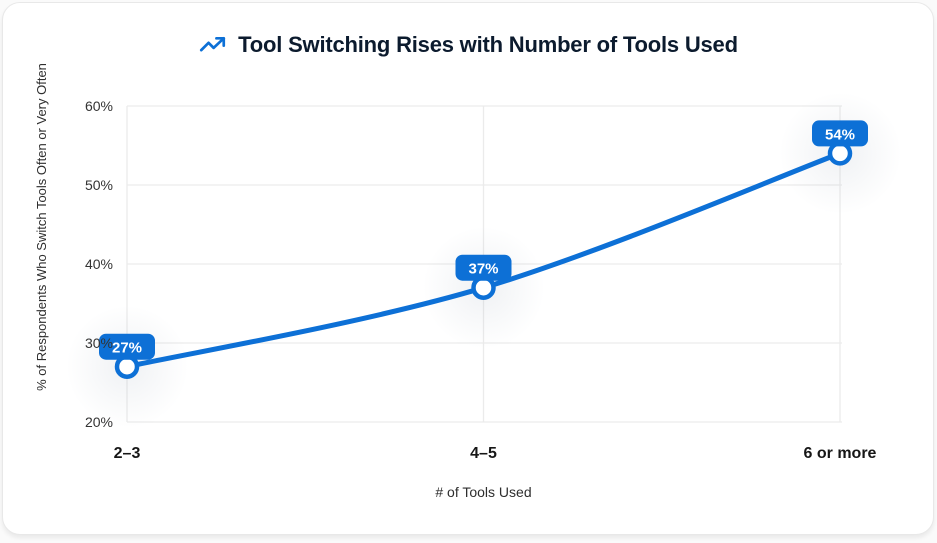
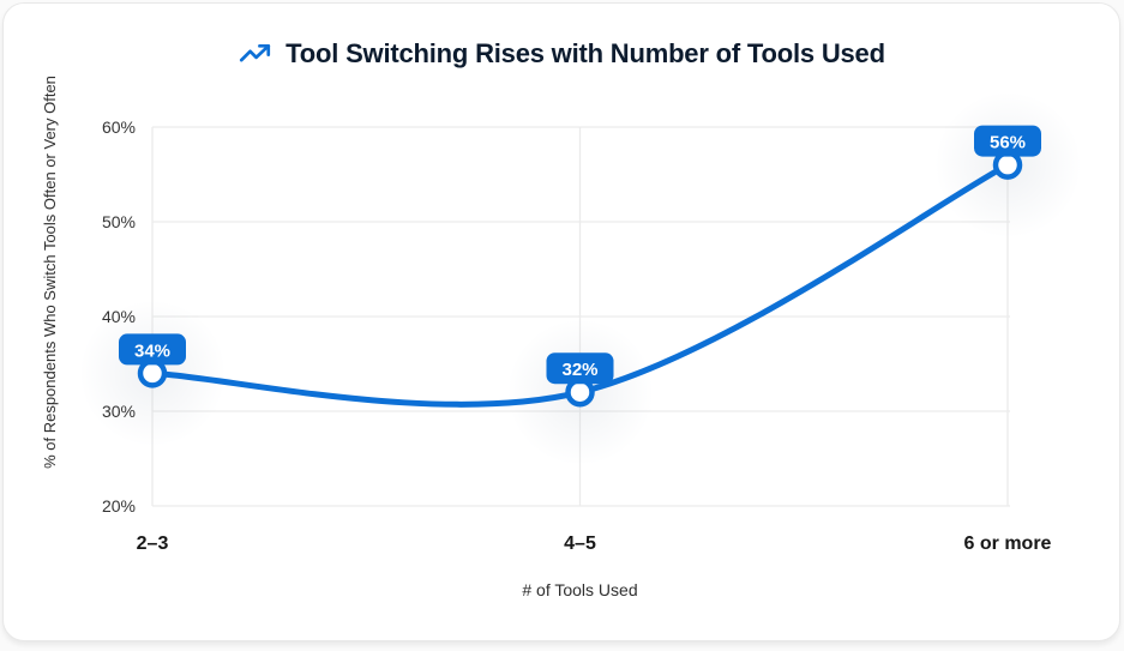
2–3: 27% -> 34%
4–5: 37% -> 32%
6 or more: 54% -> 56%
